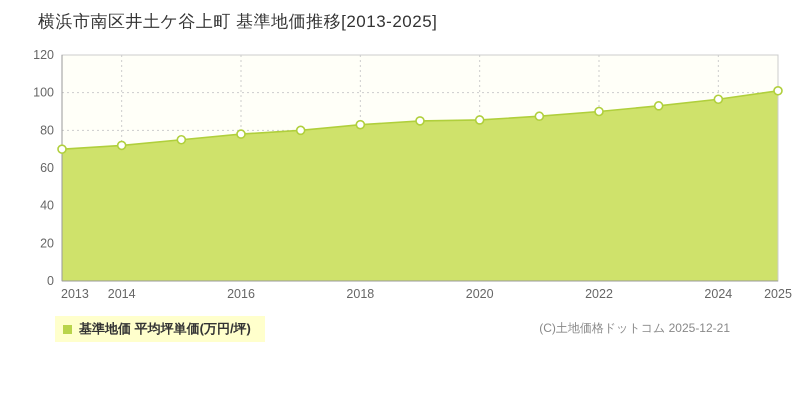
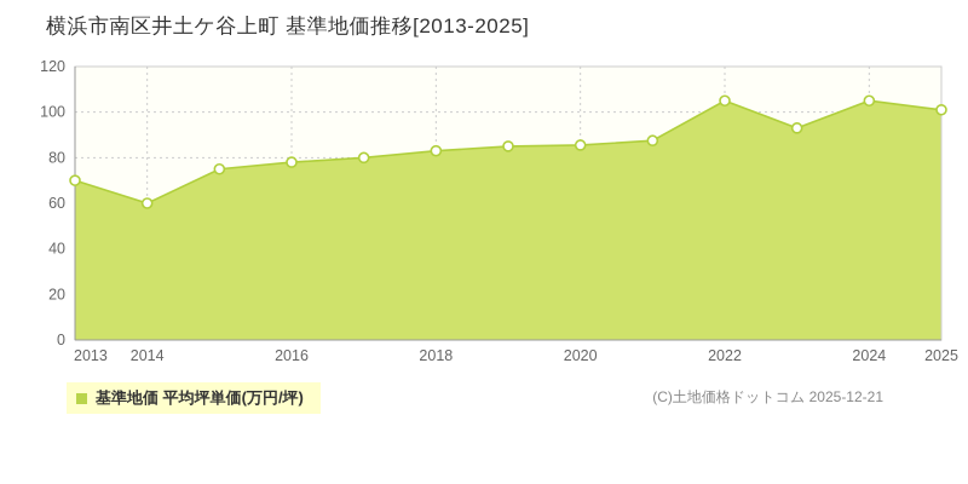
2014: 72 -> 60
2022: 90 -> 105
2024: 96 -> 105
